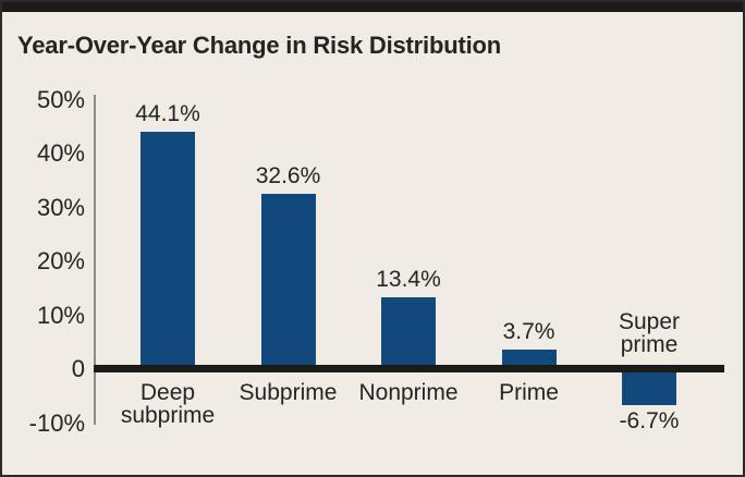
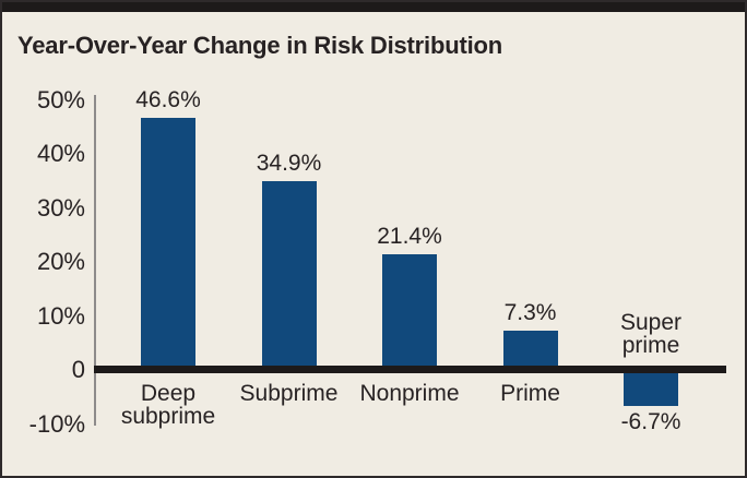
Deep subprime: 44.1% -> 46.6%
Subprime: 32.6% -> 34.9%
Nonprime: 13.4% -> 21.4%
Prime: 3.7% -> 7.3%
